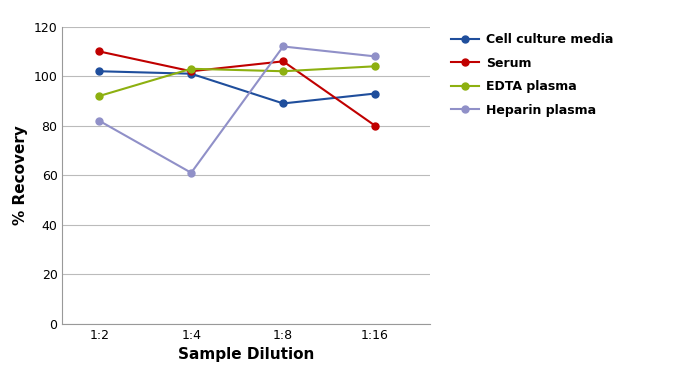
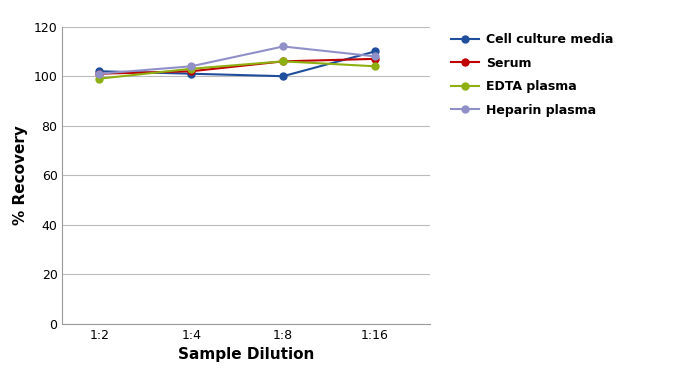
Serum/1:2: 110 -> 101
EDTA plasma/1:2: 92 -> 99
Heparin plasma/1:2: 82 -> 101
Heparin plasma/1:4: 61 -> 104
Cell culture media/1:8: 89 -> 100
EDTA plasma/1:8: 102 -> 106
Cell culture media/1:16: 93 -> 110
Serum/1:16: 80 -> 107
